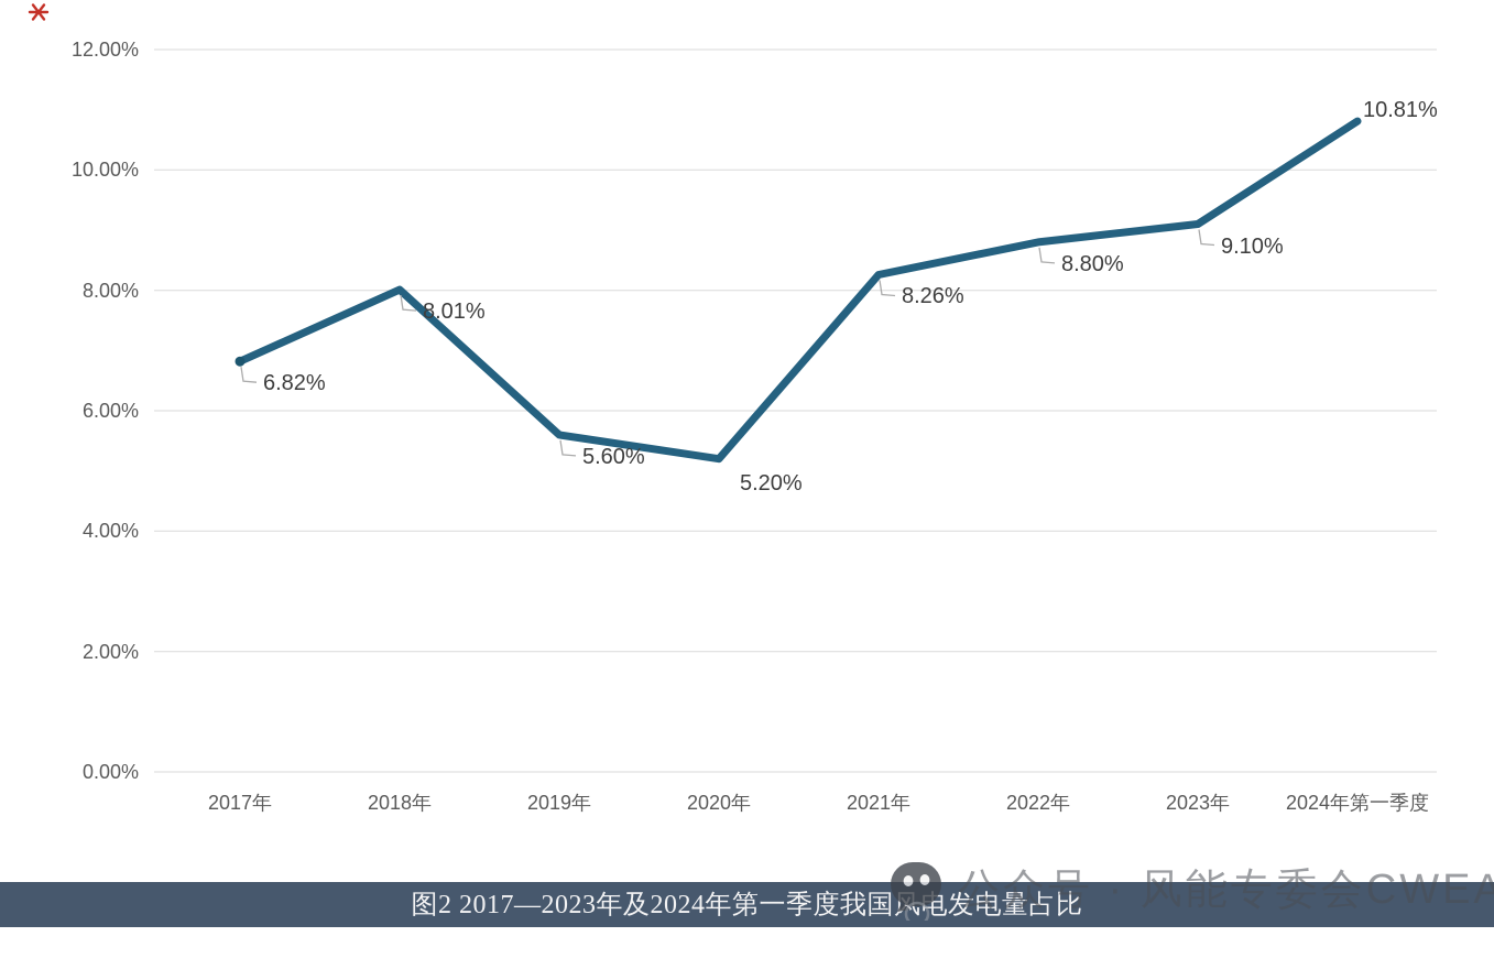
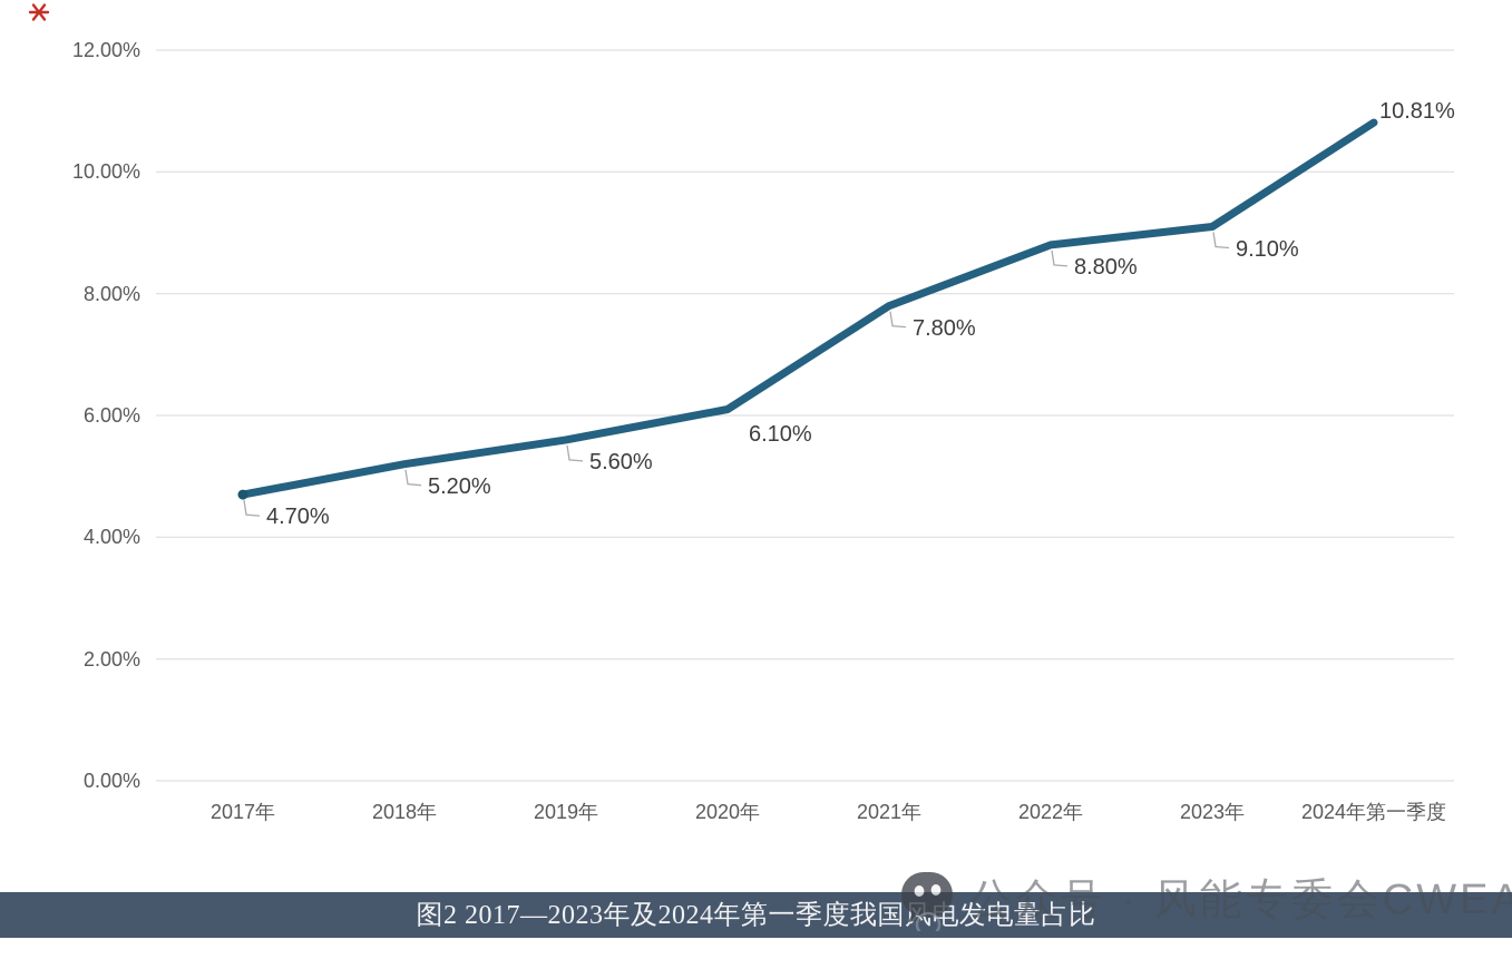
2017年: 6.82% -> 4.70%
2018年: 8.01% -> 5.20%
2020年: 5.20% -> 6.10%
2021年: 8.26% -> 7.80%
